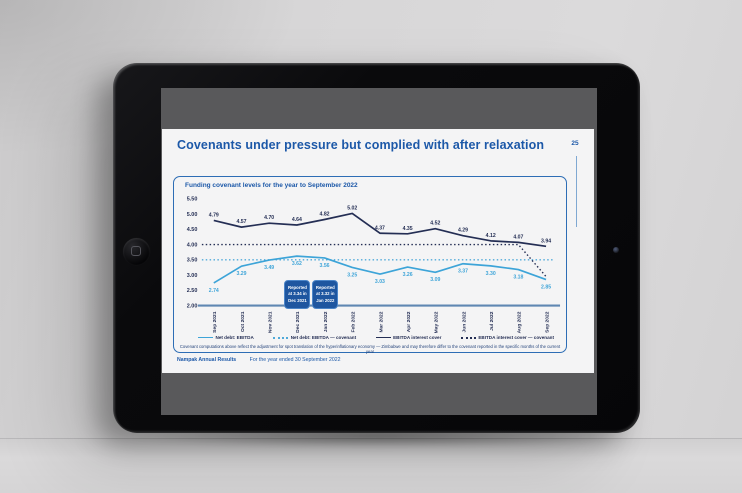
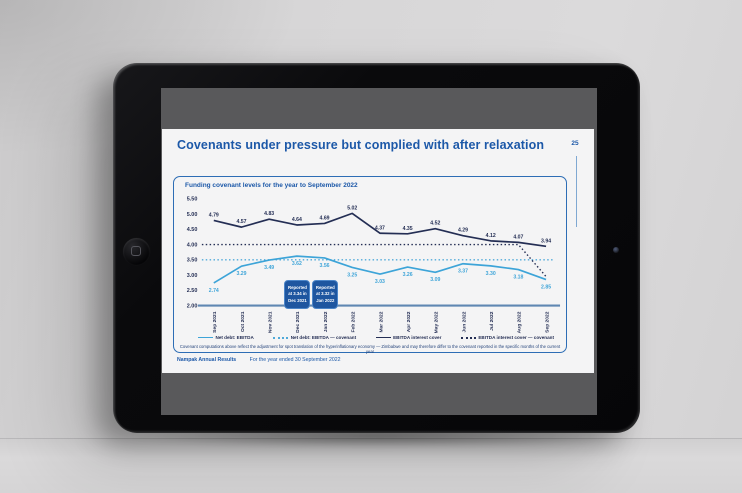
EBITDA interest cover/Nov 2021: 4.70 -> 4.83
EBITDA interest cover/Jan 2022: 4.82 -> 4.69
